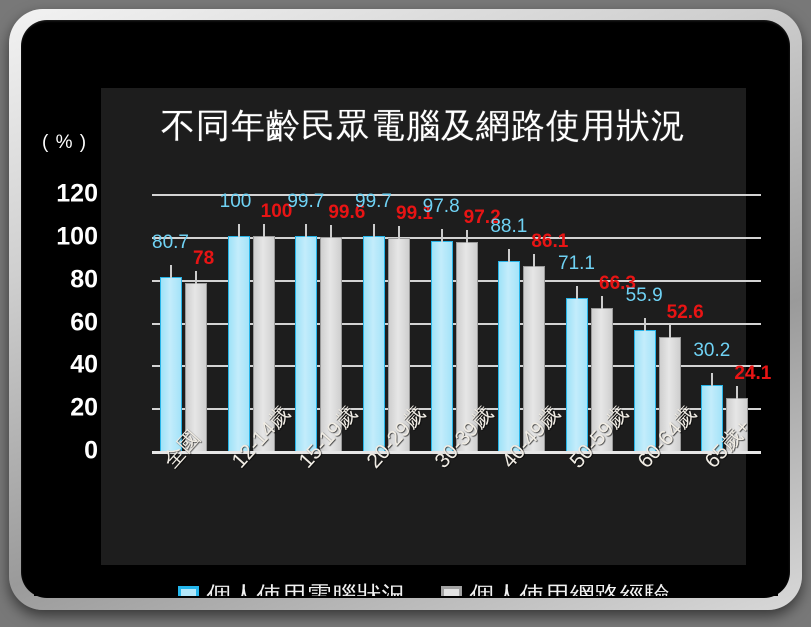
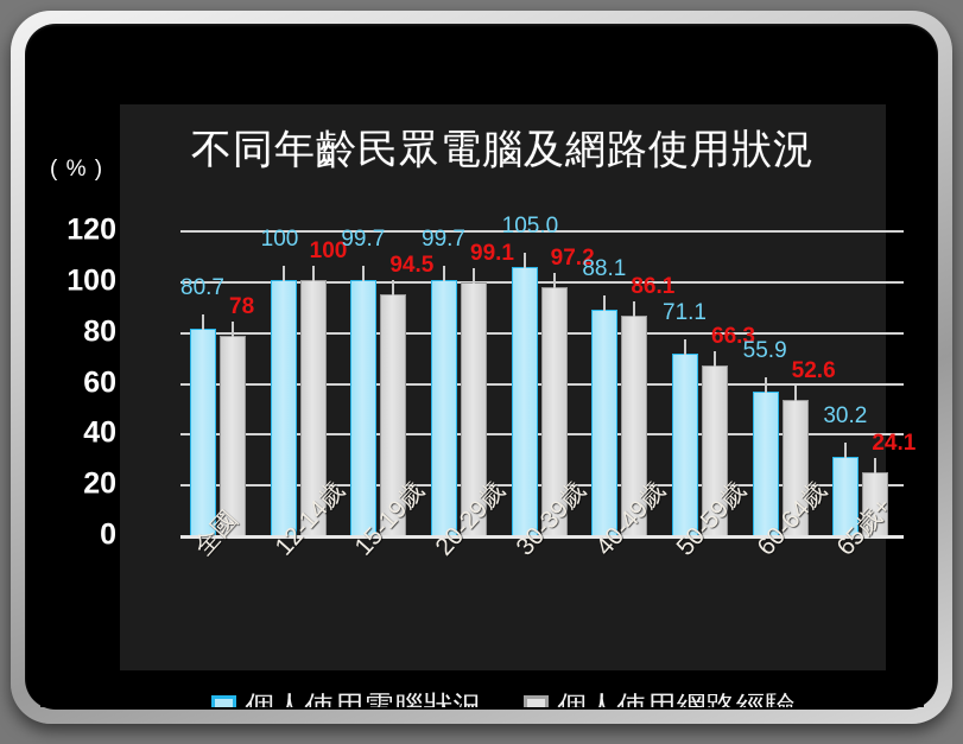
個人使用網路經驗/15-19歲: 99.6 -> 94.5
個人使用電腦狀況/30-39歲: 97.8 -> 105.0
